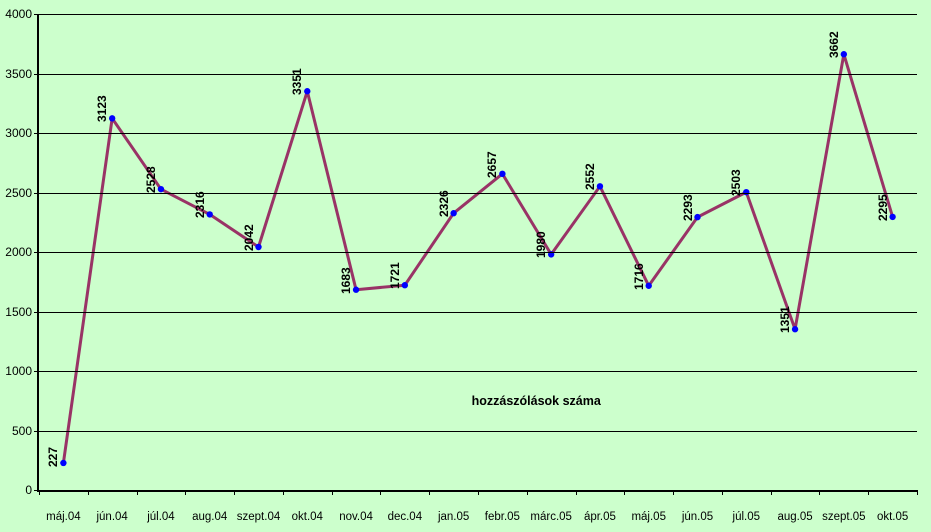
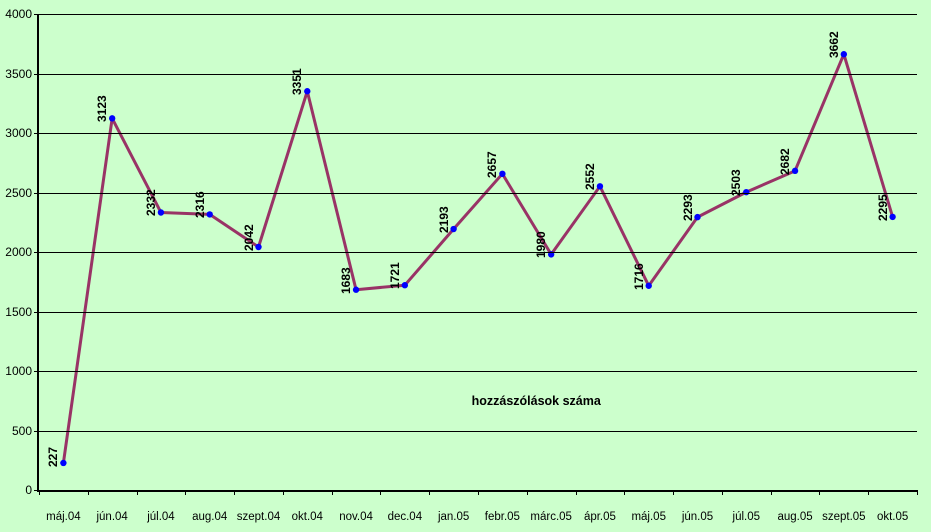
júl.04: 2528 -> 2332
jan.05: 2326 -> 2193
aug.05: 1351 -> 2682
